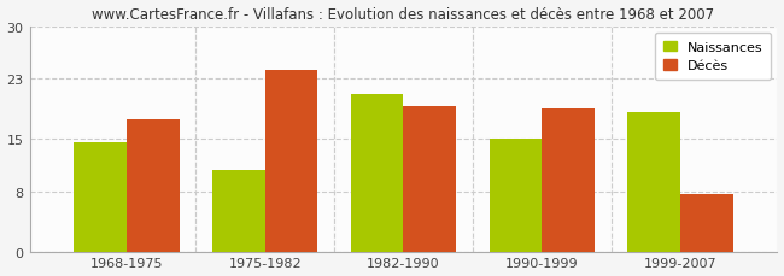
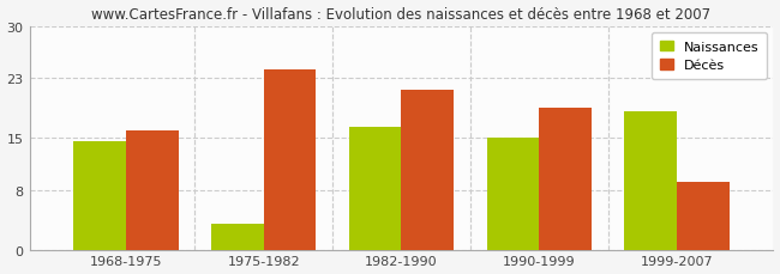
Décès/1968-1975: 17.6 -> 16.0
Naissances/1975-1982: 10.8 -> 3.5
Naissances/1982-1990: 21.0 -> 16.5
Décès/1982-1990: 19.4 -> 21.5
Décès/1999-2007: 7.6 -> 9.0
